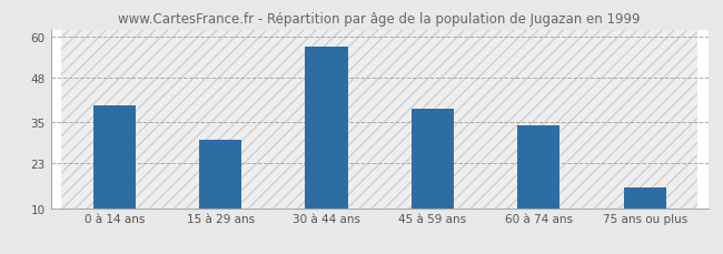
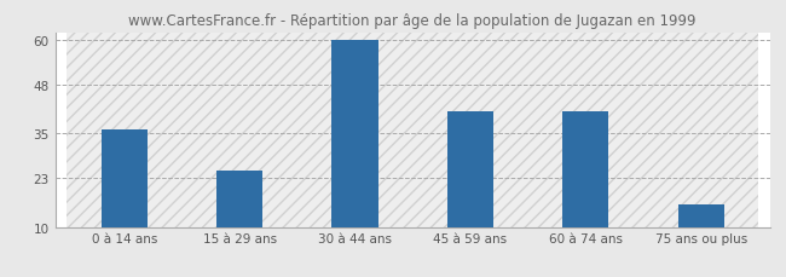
0 à 14 ans: 40 -> 36
15 à 29 ans: 30 -> 25
30 à 44 ans: 57 -> 60
45 à 59 ans: 39 -> 41
60 à 74 ans: 34 -> 41
